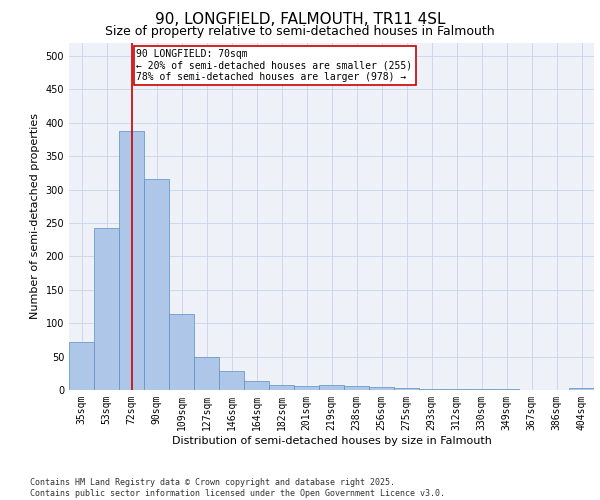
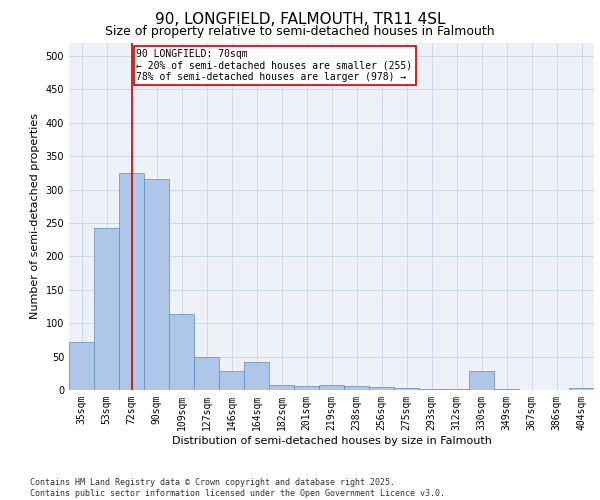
72sqm: 387 -> 324
164sqm: 14 -> 42
330sqm: 1 -> 28
